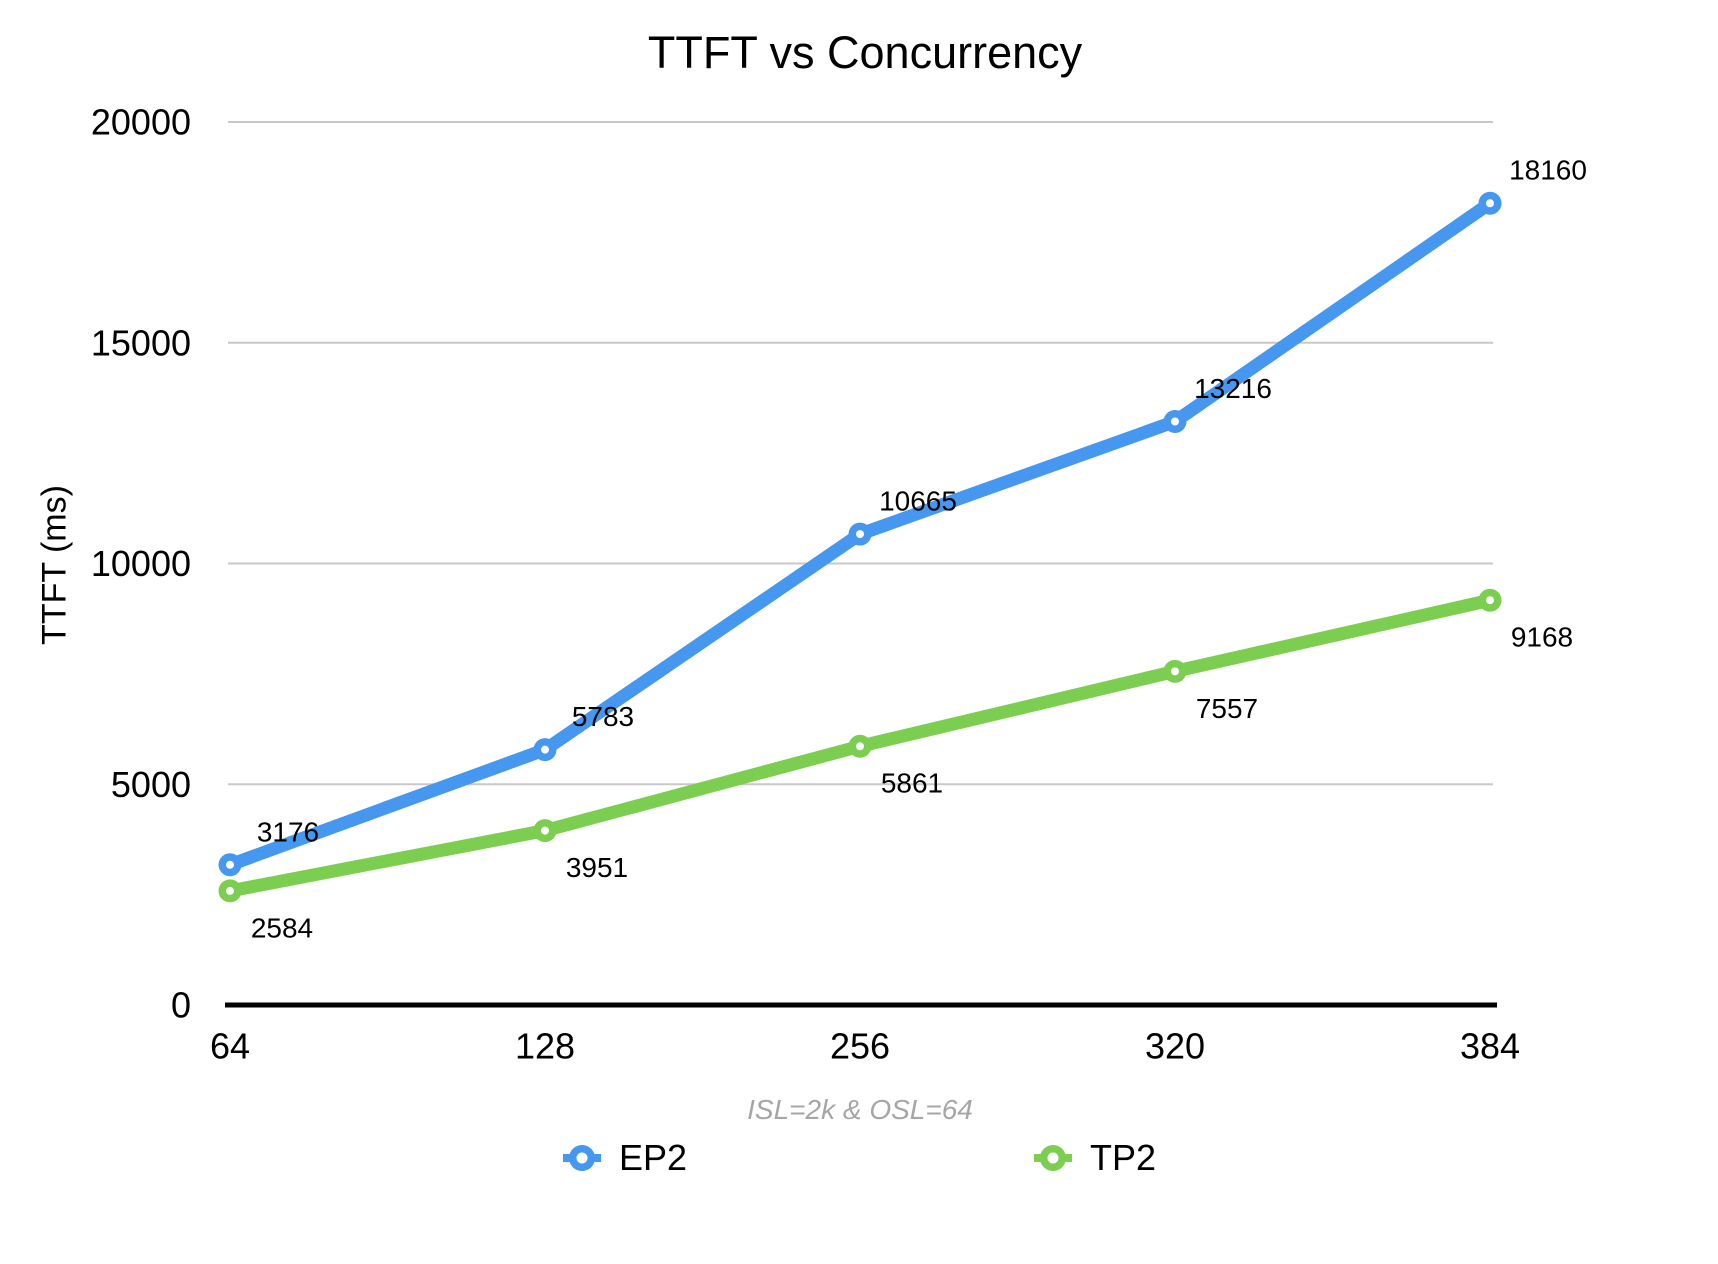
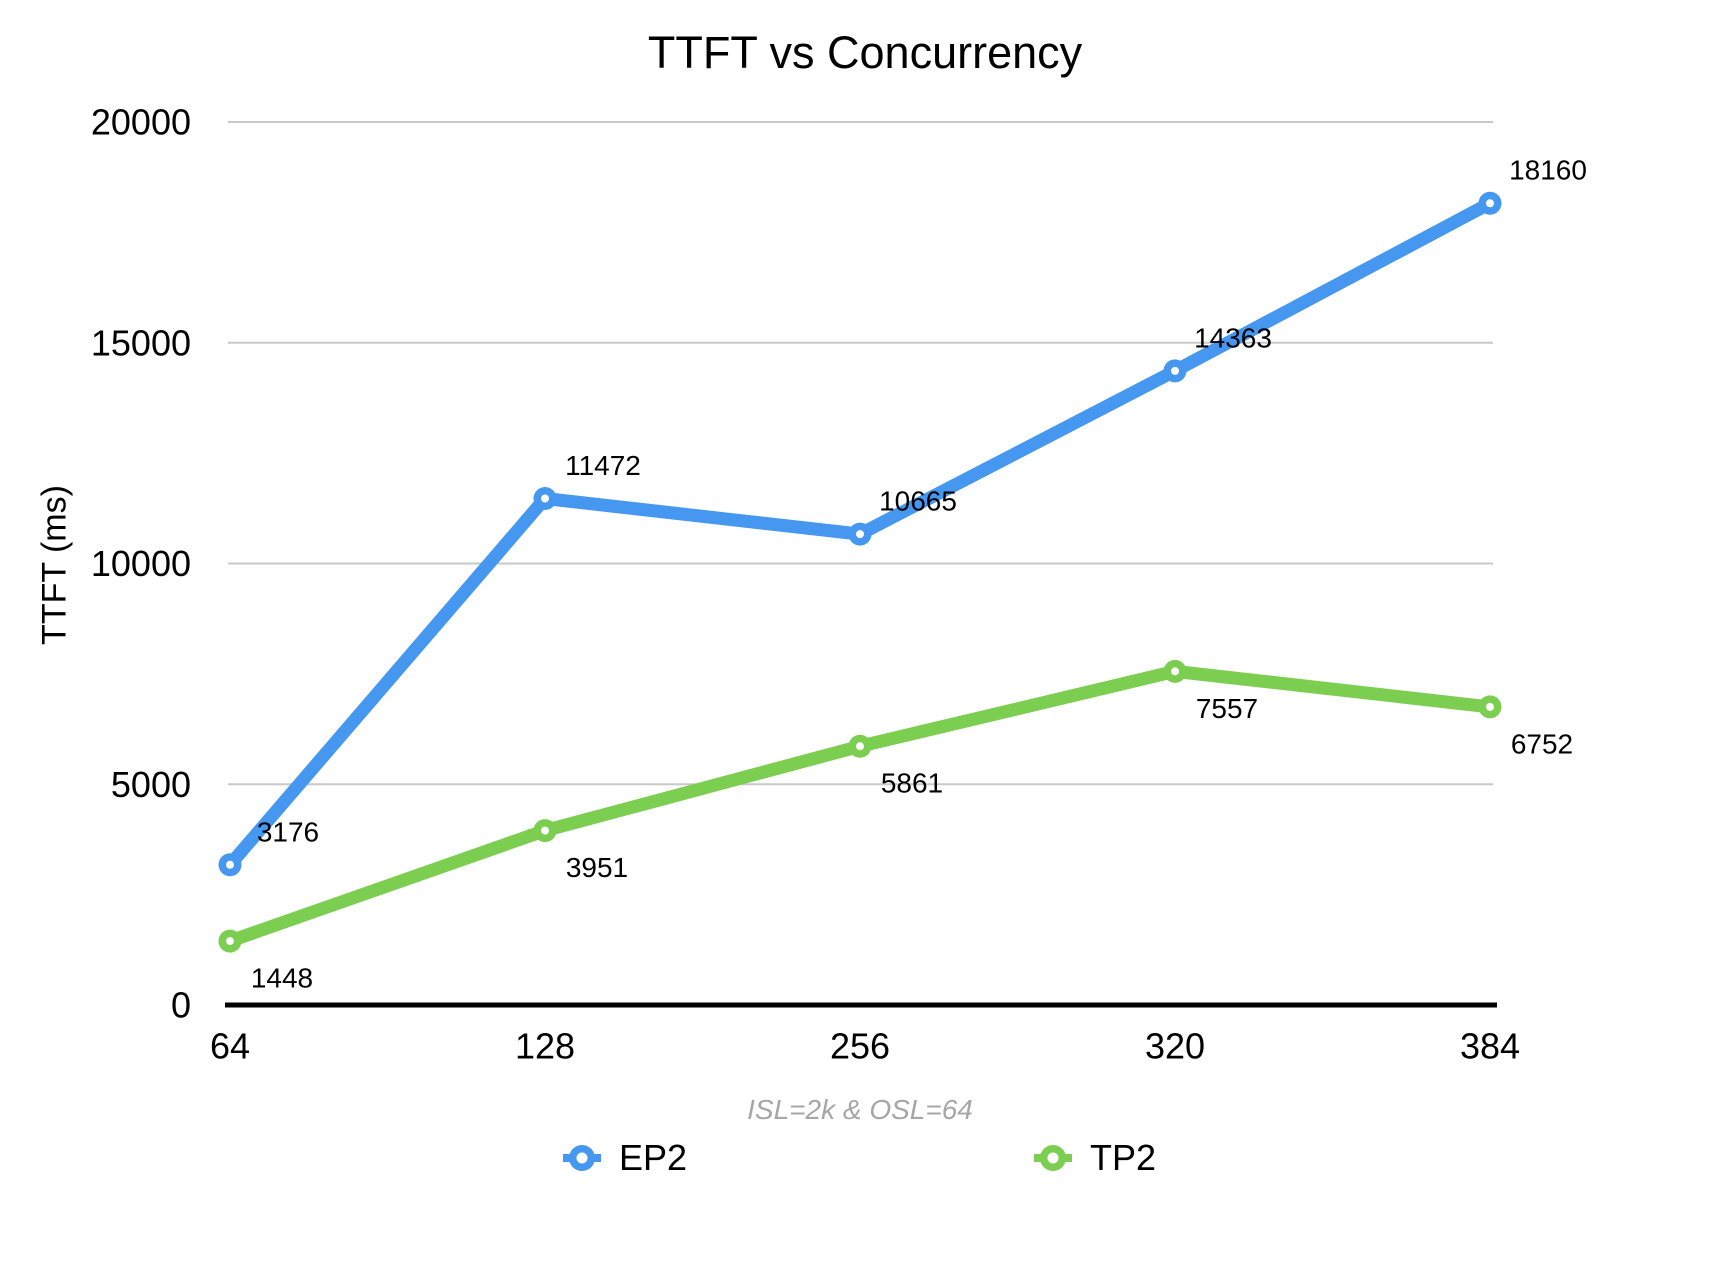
TP2/64: 2584 -> 1448
EP2/128: 5783 -> 11472
EP2/320: 13216 -> 14363
TP2/384: 9168 -> 6752
